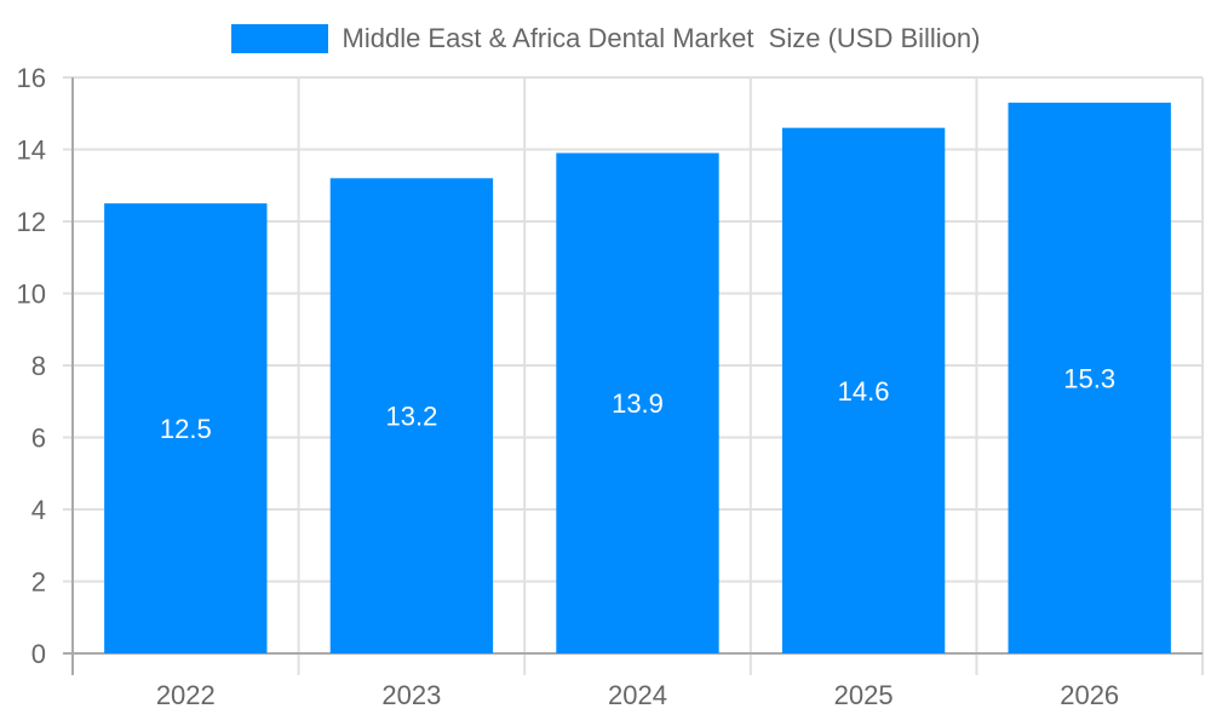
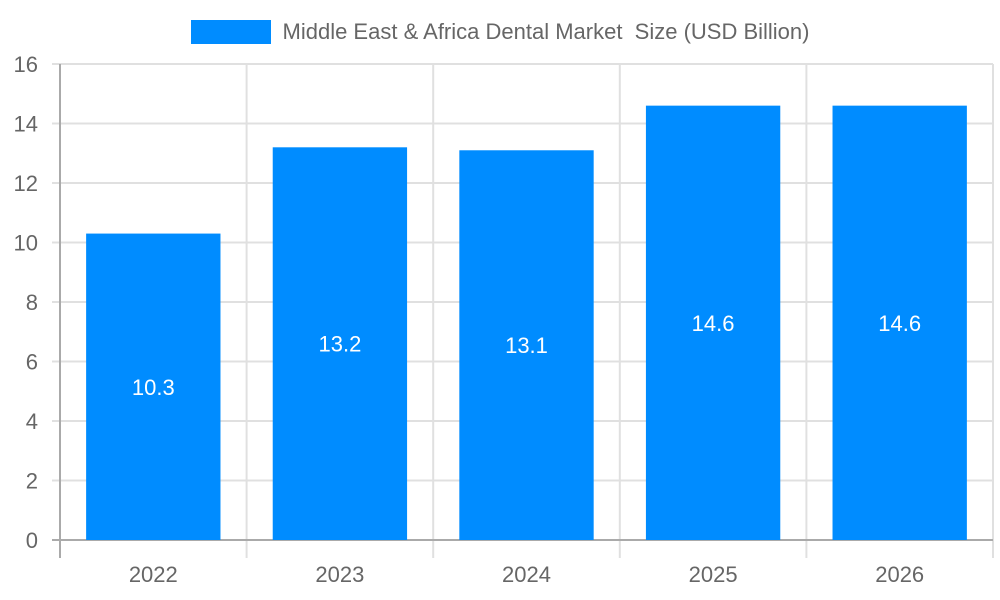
2022: 12.5 -> 10.3
2024: 13.9 -> 13.1
2026: 15.3 -> 14.6
